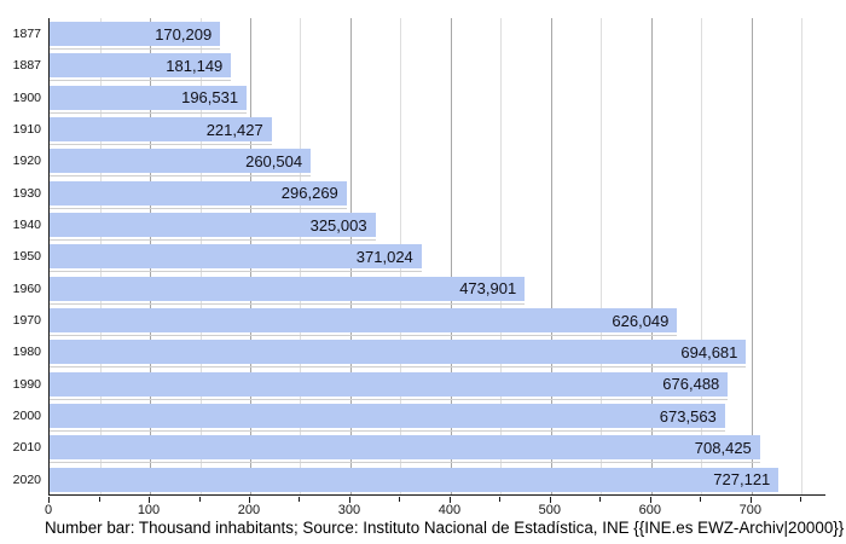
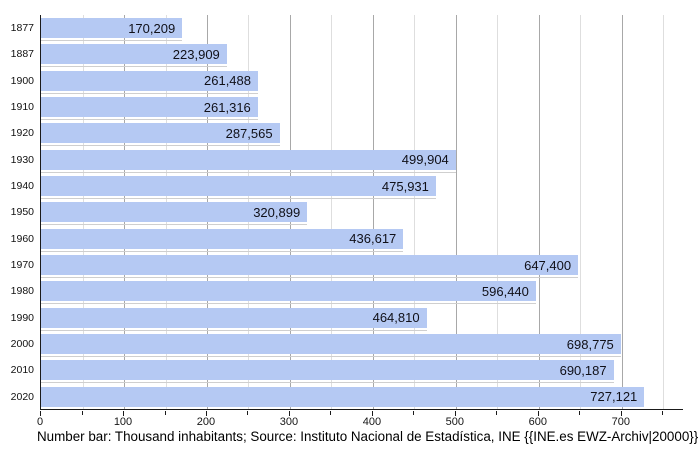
1887: 181,149 -> 223,909
1900: 196,531 -> 261,488
1910: 221,427 -> 261,316
1920: 260,504 -> 287,565
1930: 296,269 -> 499,904
1940: 325,003 -> 475,931
1950: 371,024 -> 320,899
1960: 473,901 -> 436,617
1970: 626,049 -> 647,400
1980: 694,681 -> 596,440
1990: 676,488 -> 464,810
2000: 673,563 -> 698,775
2010: 708,425 -> 690,187
